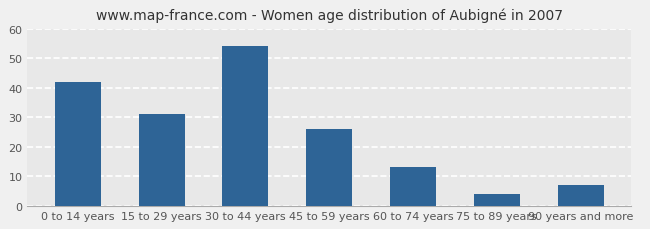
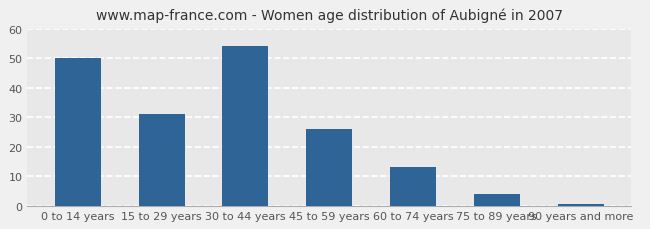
0 to 14 years: 42.0 -> 50.0
90 years and more: 7.0 -> 0.5
